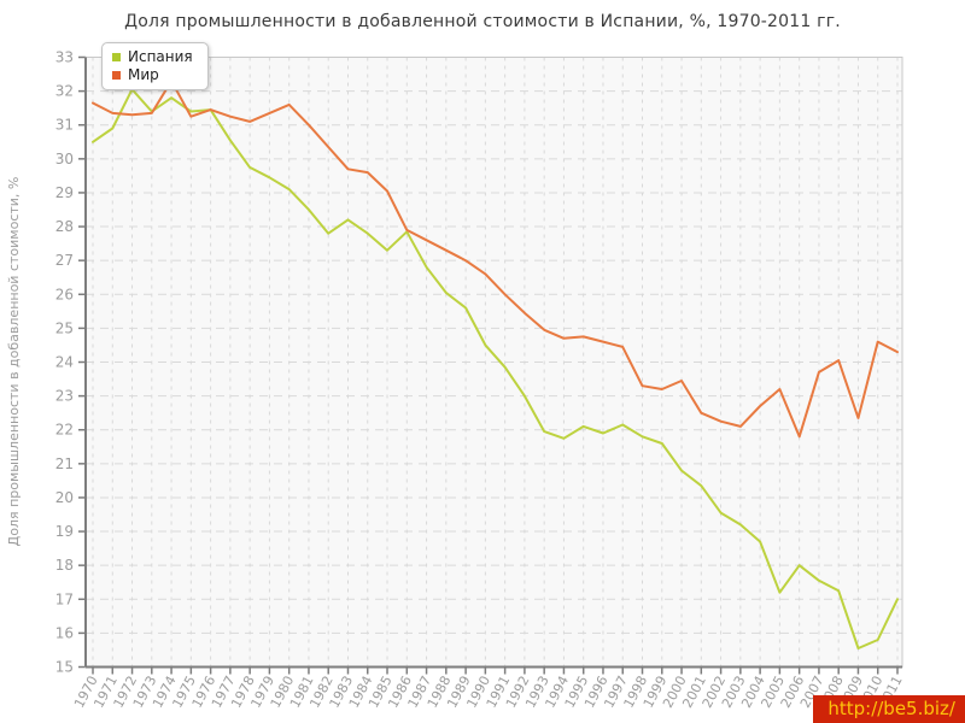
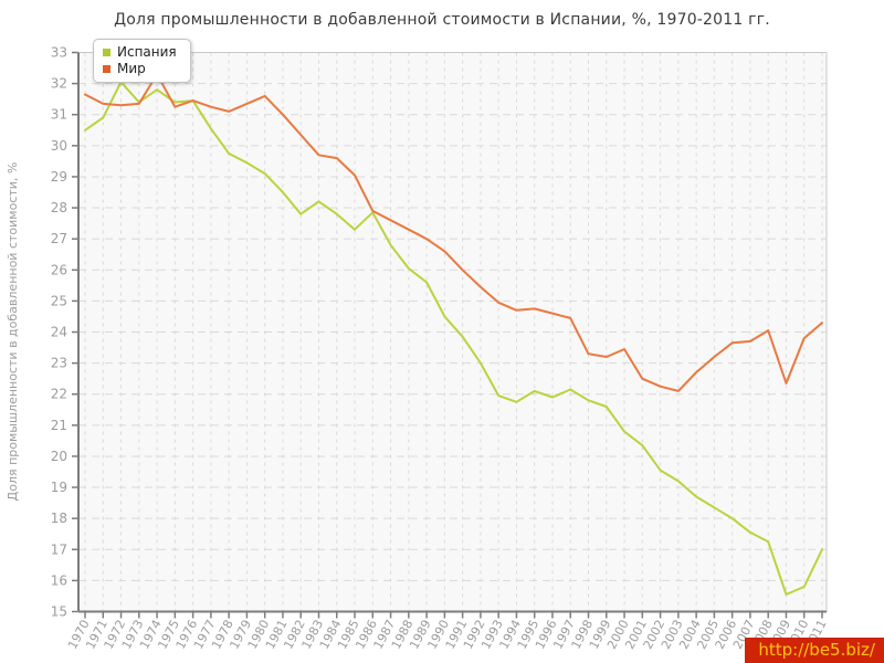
Испания/2005: 17.2 -> 18.4
Мир/2006: 21.8 -> 23.6
Мир/2010: 24.6 -> 23.8
